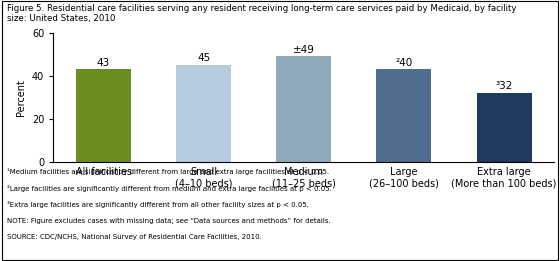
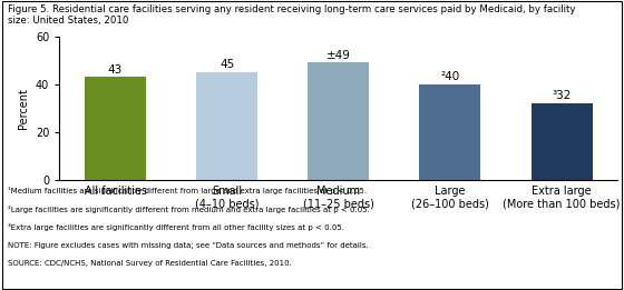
Large (26–100 beds): 43 -> 40
